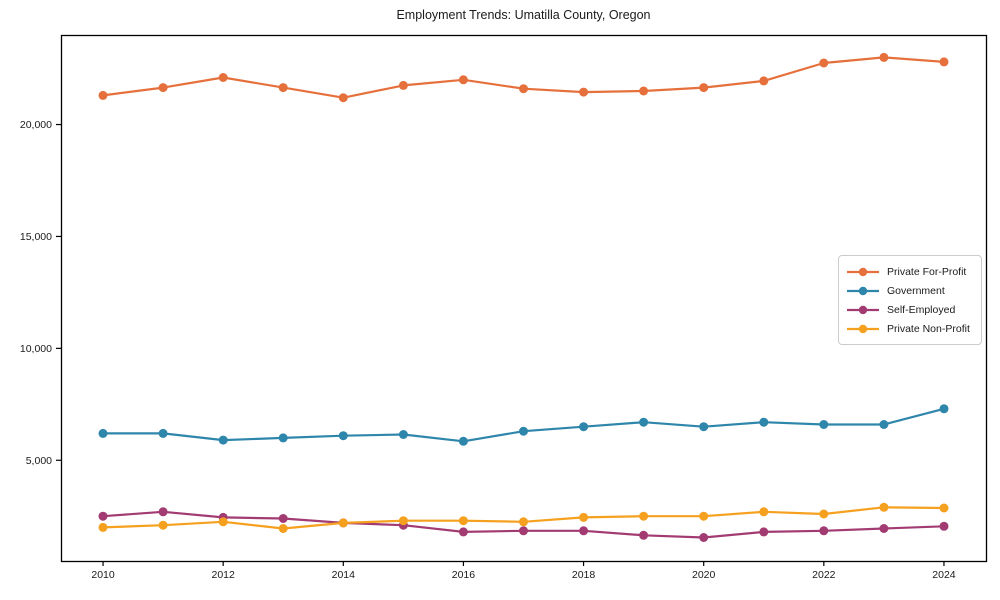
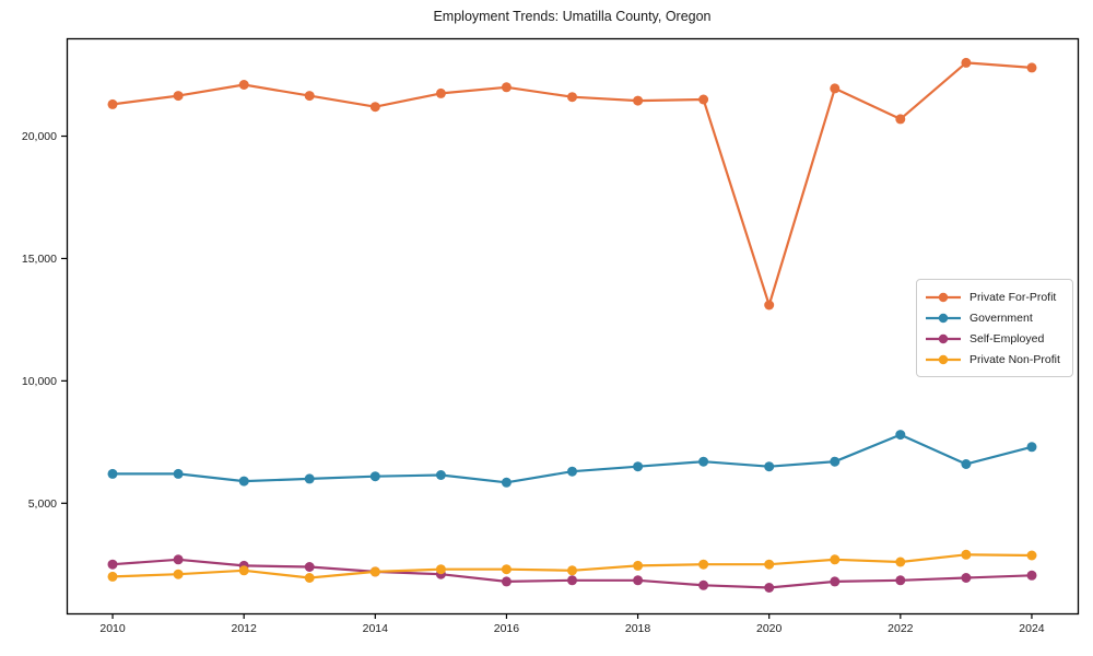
Private For-Profit/2020: 21600 -> 13100
Private For-Profit/2022: 22800 -> 20700
Government/2022: 6600 -> 7800
